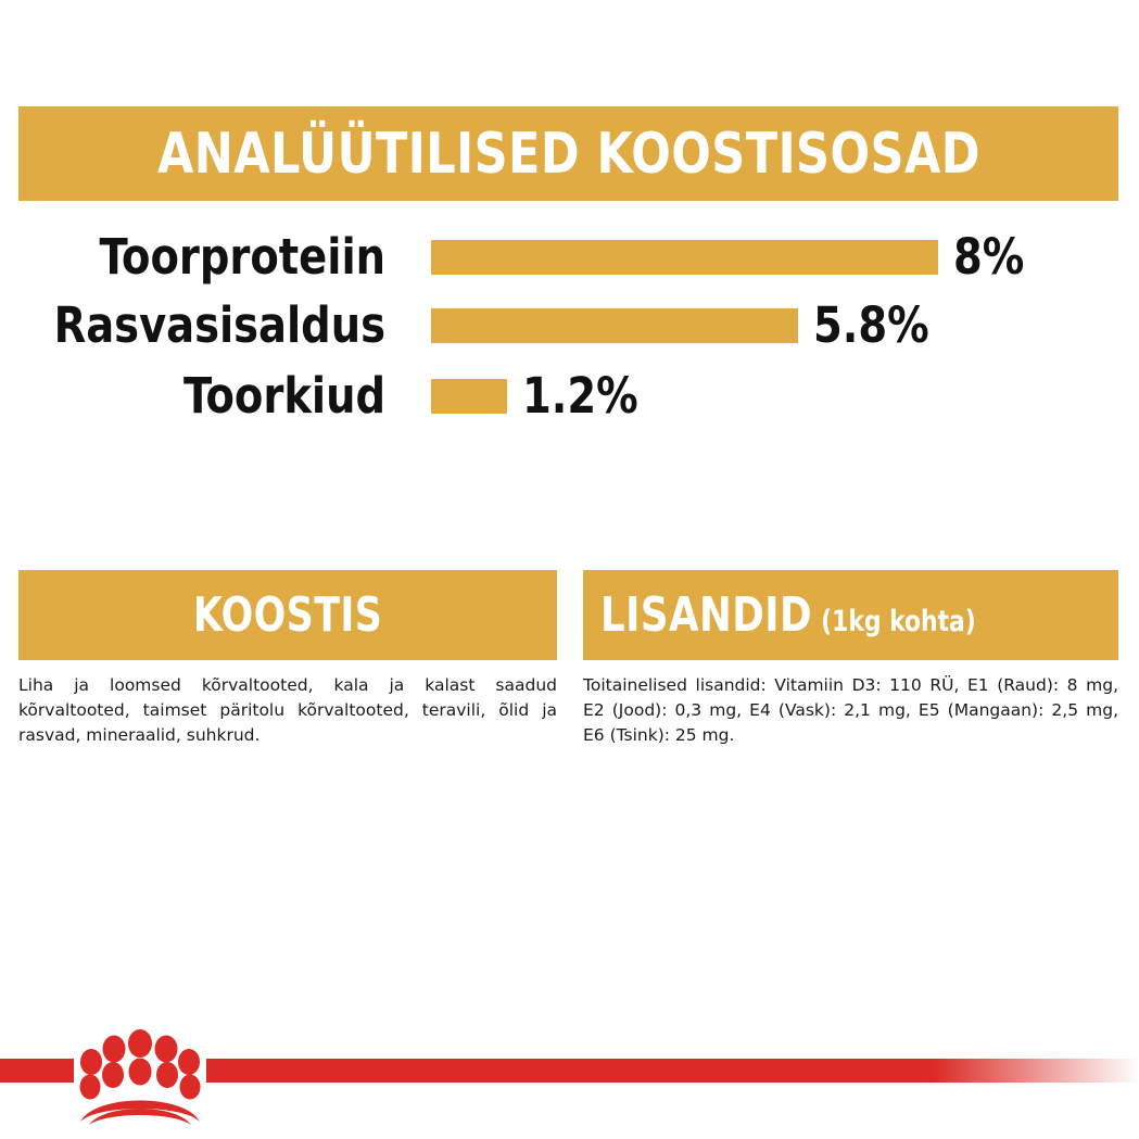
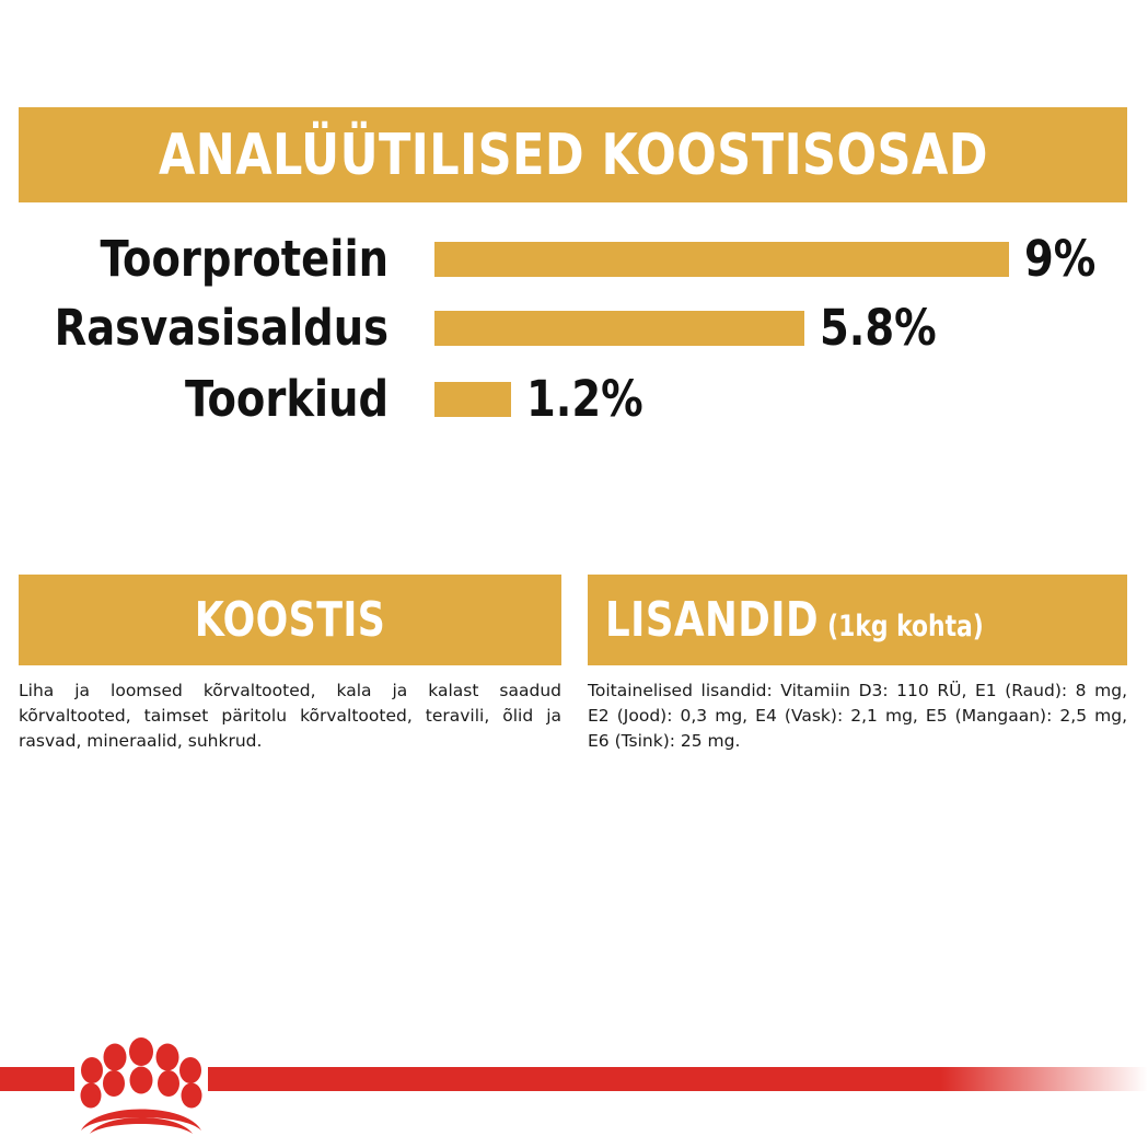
Toorproteiin: 8% -> 9%
